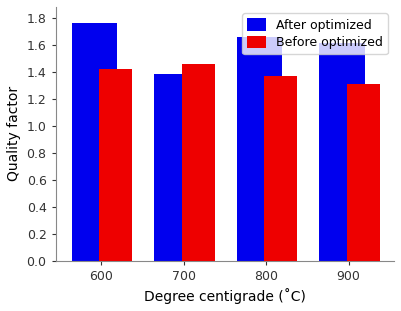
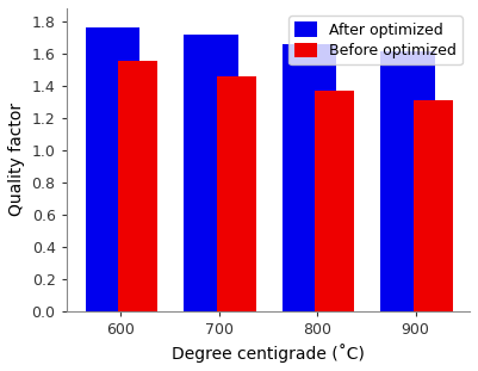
Before optimized/600: 1.42 -> 1.55
After optimized/700: 1.38 -> 1.72
